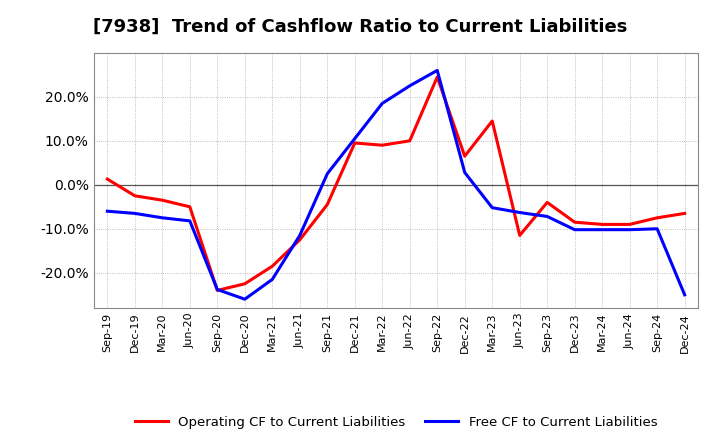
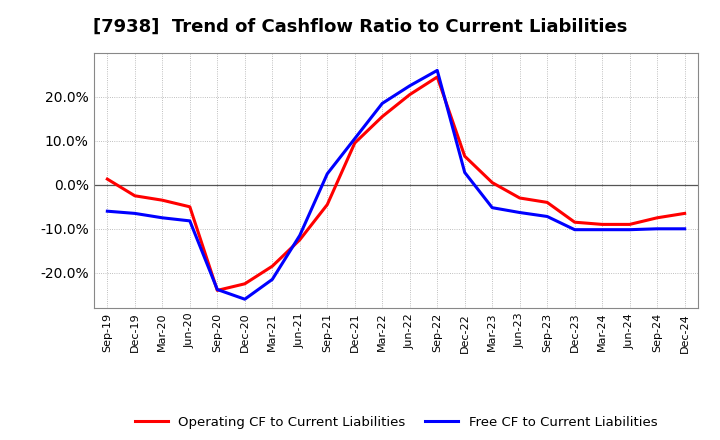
Operating CF to Current Liabilities/Mar-22: 9.0% -> 15.5%
Operating CF to Current Liabilities/Jun-22: 10.0% -> 20.5%
Operating CF to Current Liabilities/Mar-23: 14.5% -> 0.5%
Operating CF to Current Liabilities/Jun-23: -11.5% -> -3.0%
Free CF to Current Liabilities/Dec-24: -25.0% -> -10.0%
